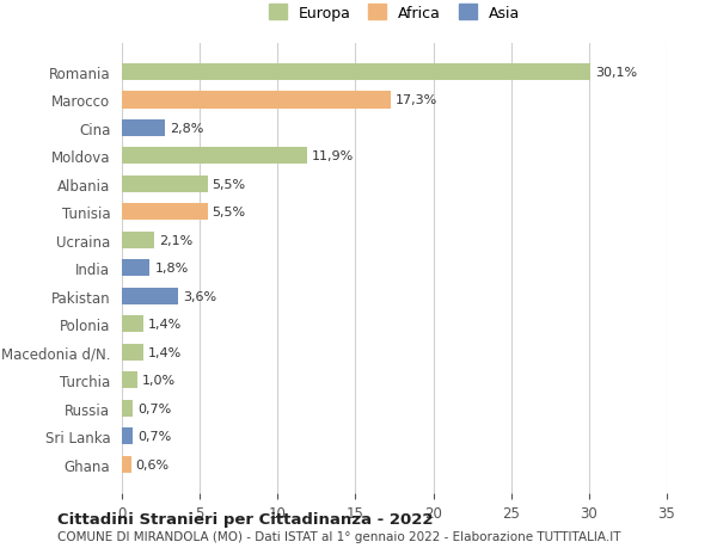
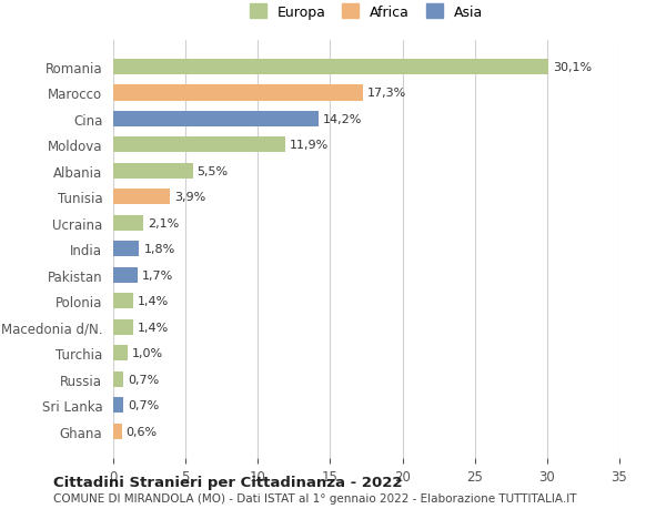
Cina: 2,8% -> 14,2%
Tunisia: 5,5% -> 3,9%
Pakistan: 3,6% -> 1,7%
